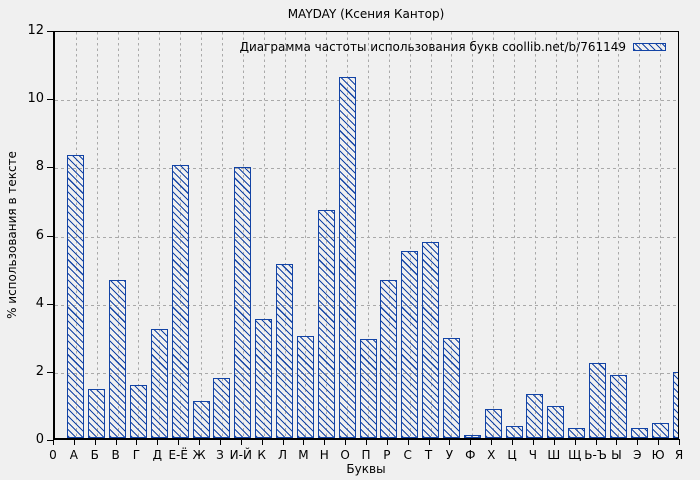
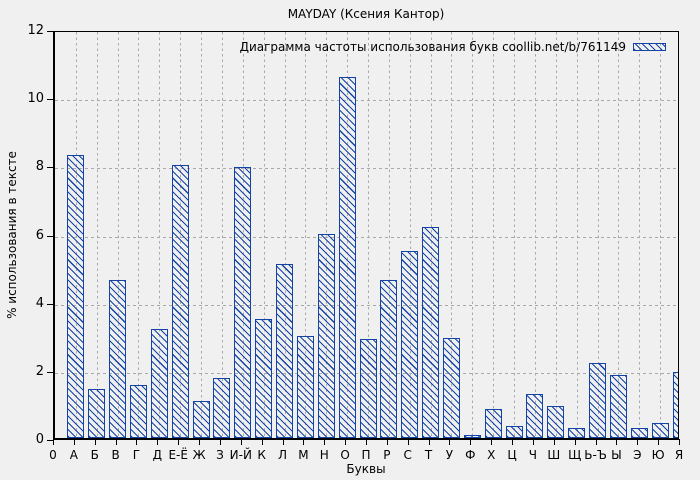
Н: 6.7 -> 6.0
Т: 5.8 -> 6.2
